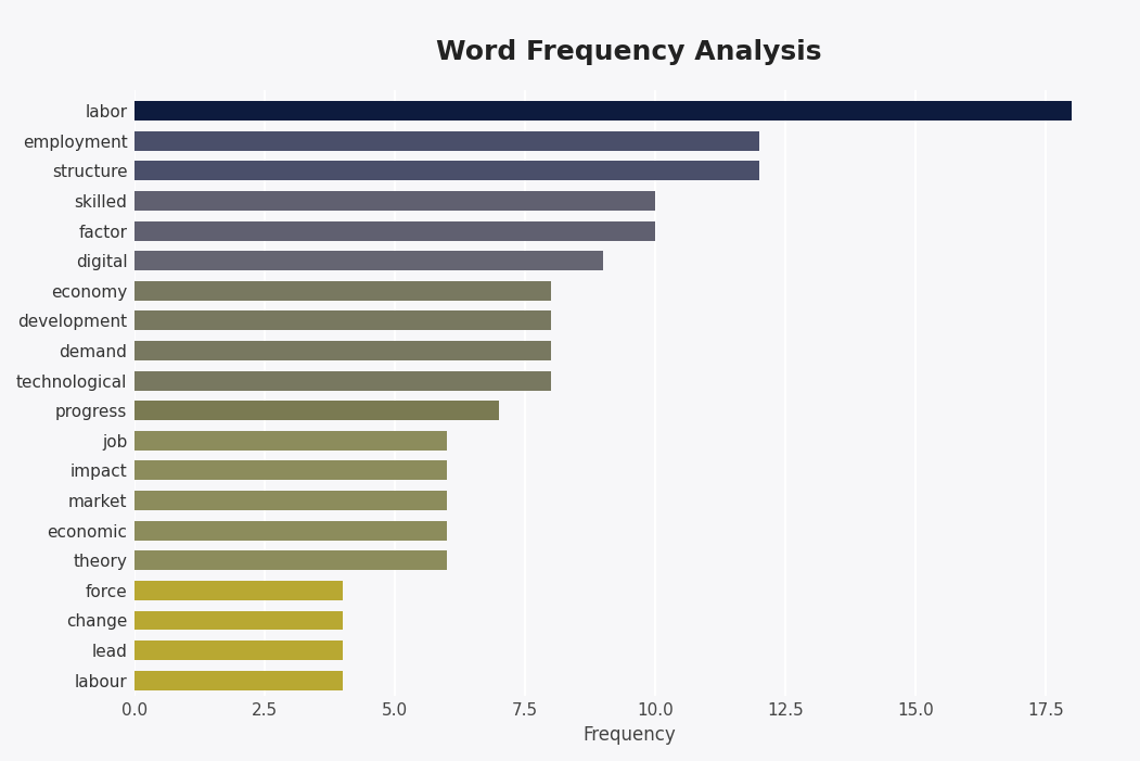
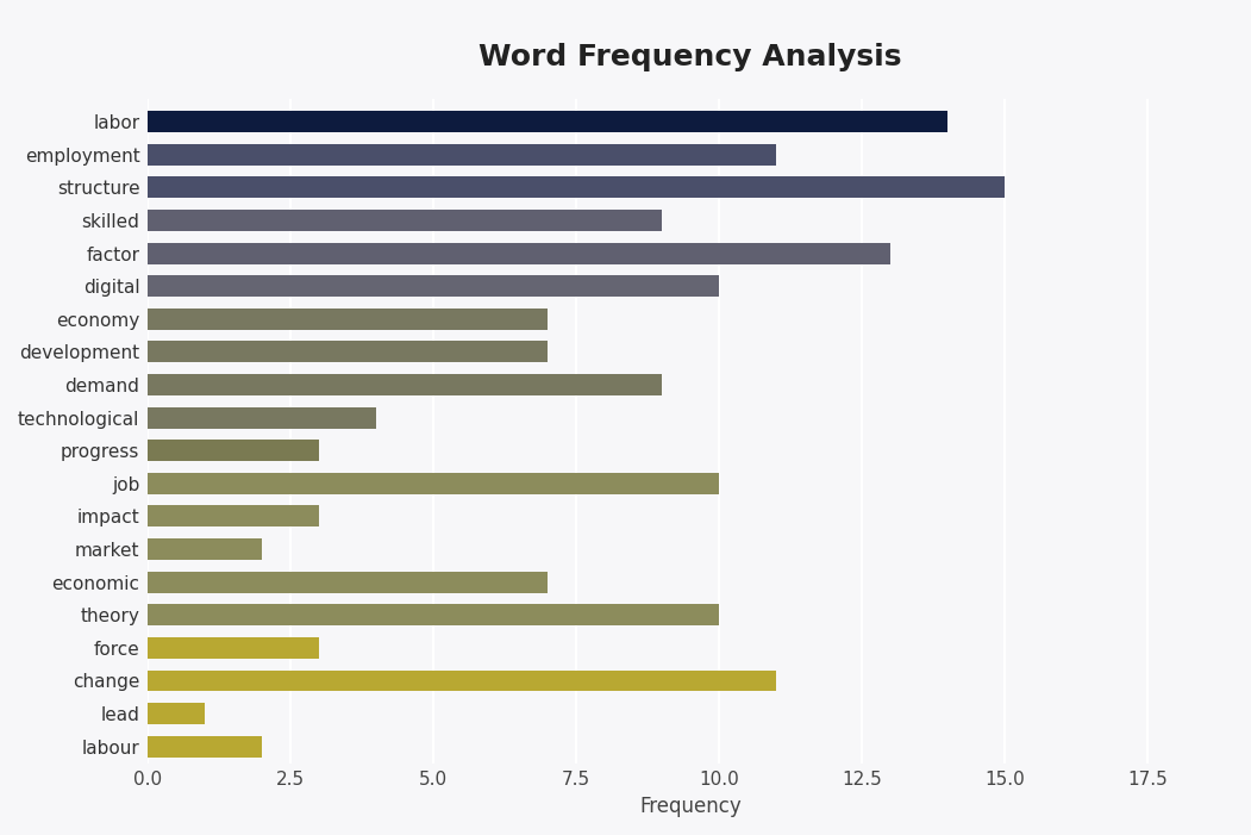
labor: 18 -> 14
employment: 12 -> 11
structure: 12 -> 15
skilled: 10 -> 9
factor: 10 -> 13
digital: 9 -> 10
economy: 8 -> 7
development: 8 -> 7
demand: 8 -> 9
technological: 8 -> 4
progress: 7 -> 3
job: 6 -> 10
impact: 6 -> 3
market: 6 -> 2
economic: 6 -> 7
theory: 6 -> 10
force: 4 -> 3
change: 4 -> 11
lead: 4 -> 1
labour: 4 -> 2
